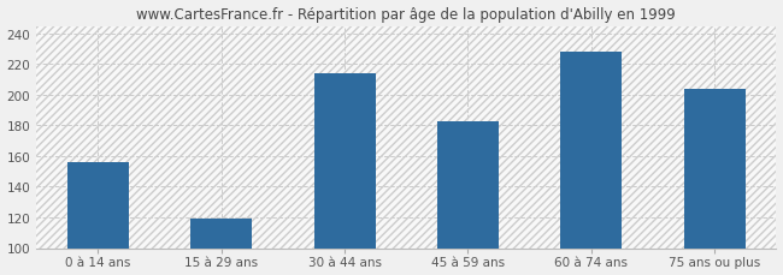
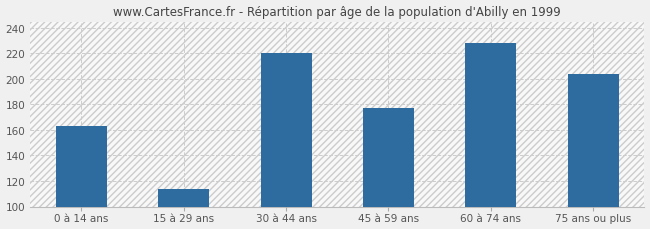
0 à 14 ans: 156 -> 163
15 à 29 ans: 119 -> 114
30 à 44 ans: 214 -> 220
45 à 59 ans: 183 -> 177
